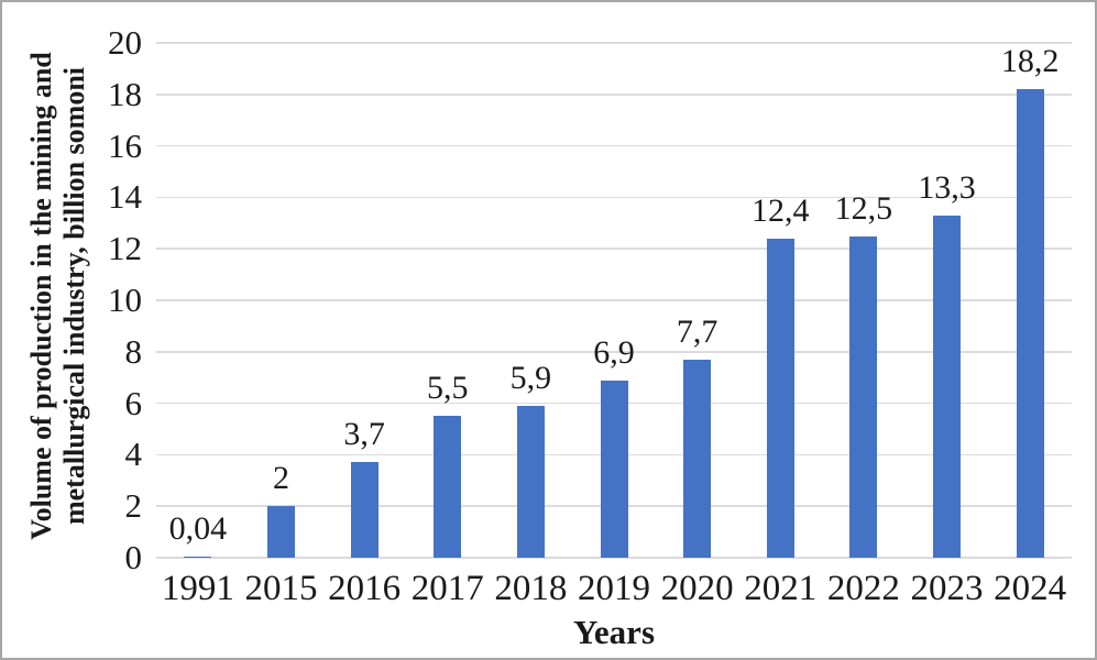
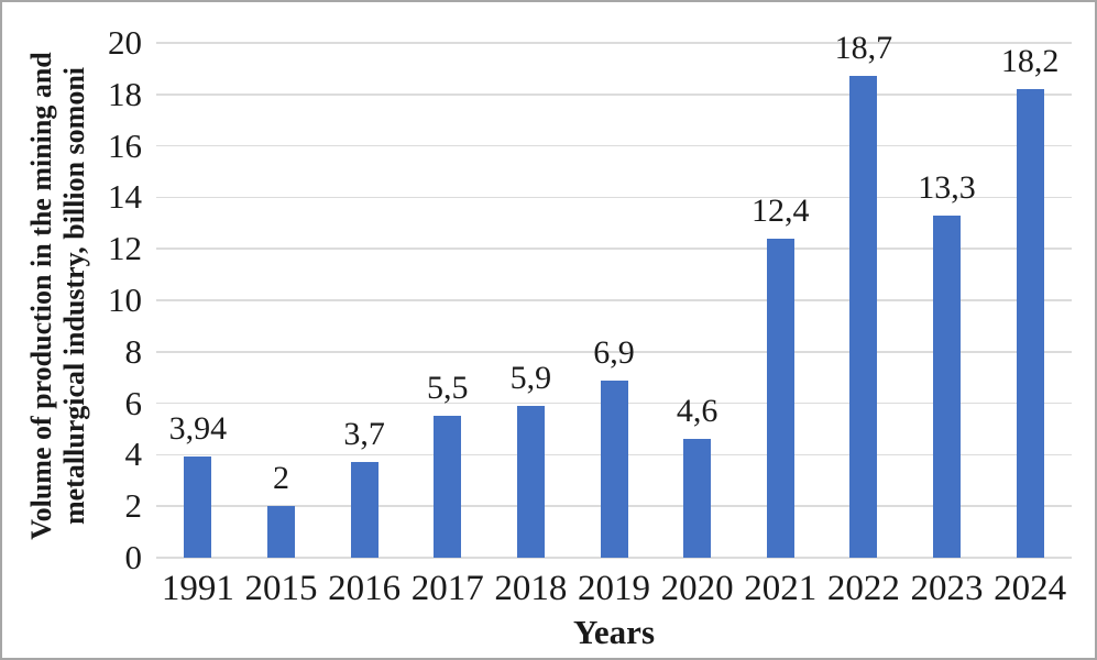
1991: 0,04 -> 3,94
2020: 7,7 -> 4,6
2022: 12,5 -> 18,7
